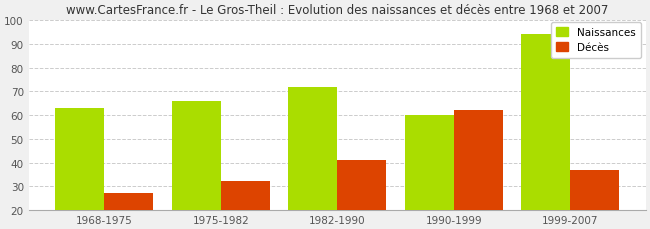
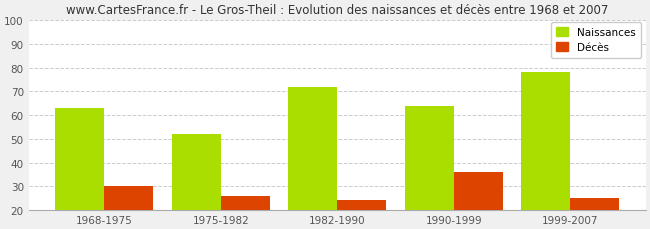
Décès/1968-1975: 27 -> 30
Naissances/1975-1982: 66 -> 52
Décès/1975-1982: 32 -> 26
Décès/1982-1990: 41 -> 24
Naissances/1990-1999: 60 -> 64
Décès/1990-1999: 62 -> 36
Naissances/1999-2007: 94 -> 78
Décès/1999-2007: 37 -> 25
